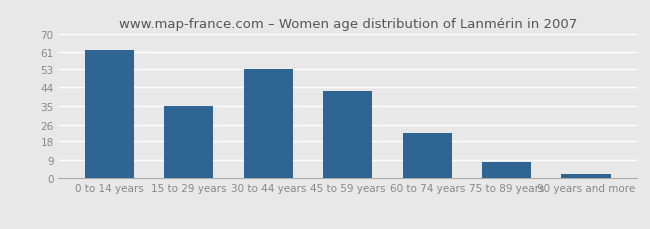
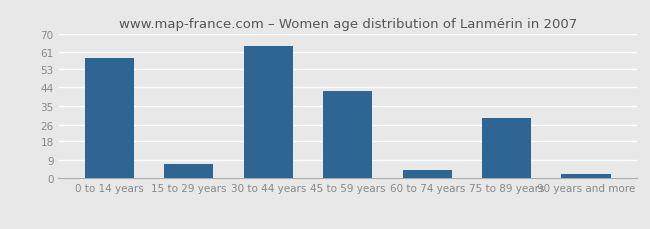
0 to 14 years: 62 -> 58
15 to 29 years: 35 -> 7
30 to 44 years: 53 -> 64
60 to 74 years: 22 -> 4
75 to 89 years: 8 -> 29
